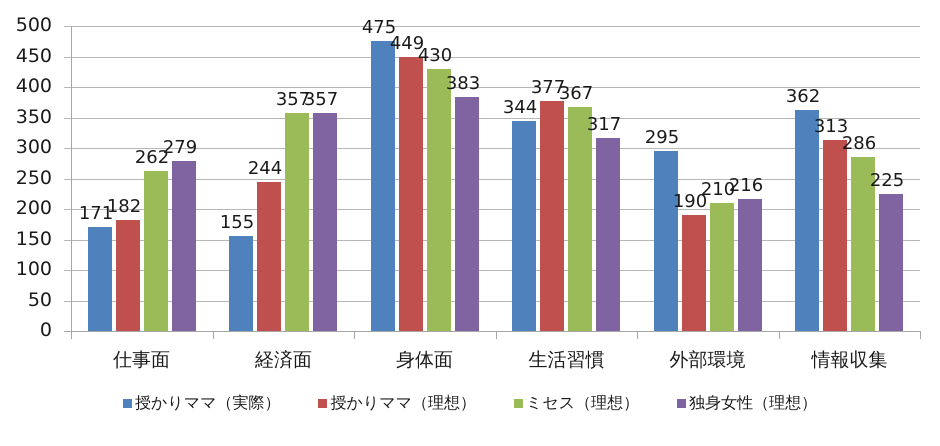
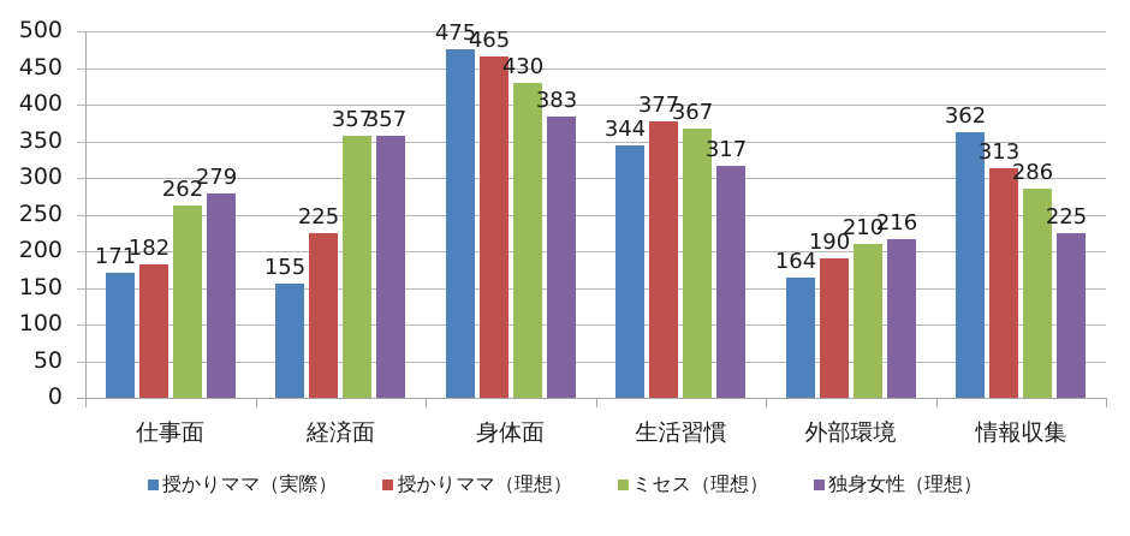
授かりママ（理想）/経済面: 244 -> 225
授かりママ（理想）/身体面: 449 -> 465
授かりママ（実際）/外部環境: 295 -> 164
